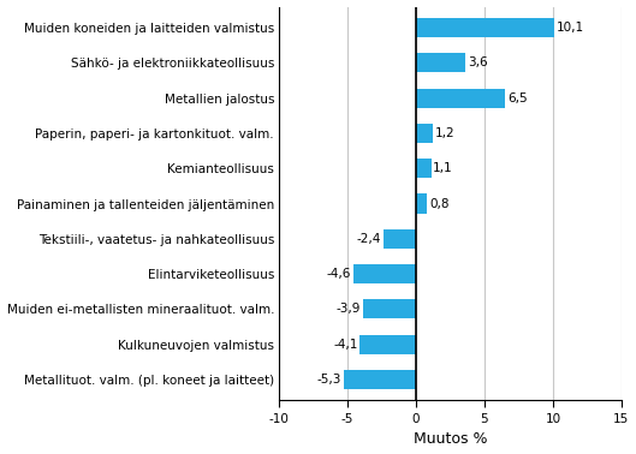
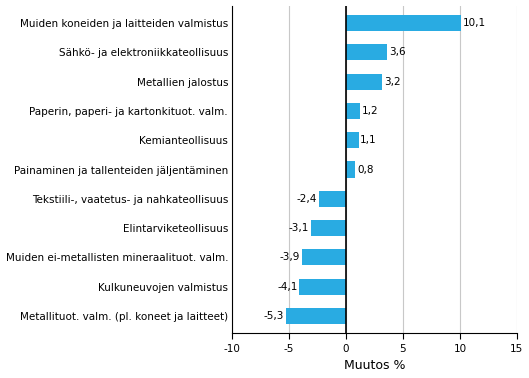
Metallien jalostus: 6,5 -> 3,2
Elintarviketeollisuus: -4,6 -> -3,1
